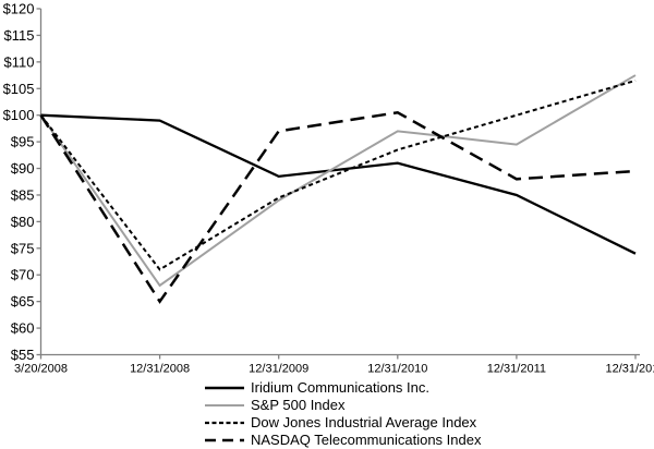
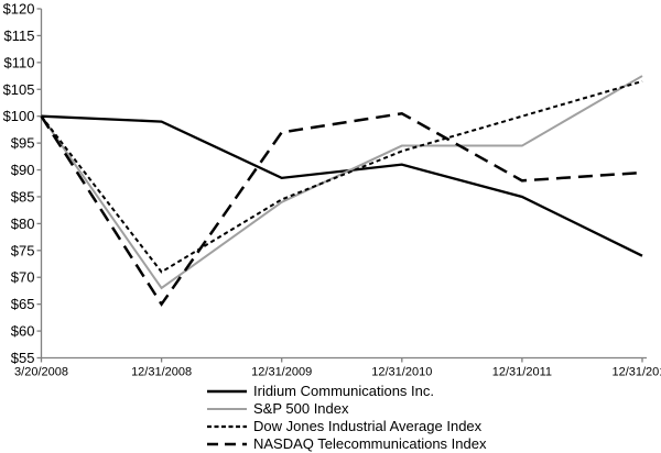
S&P 500 Index/12/31/2010: $97 -> $94
